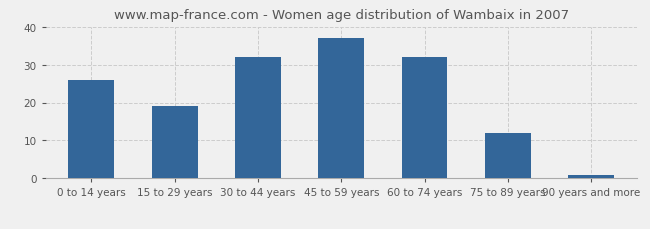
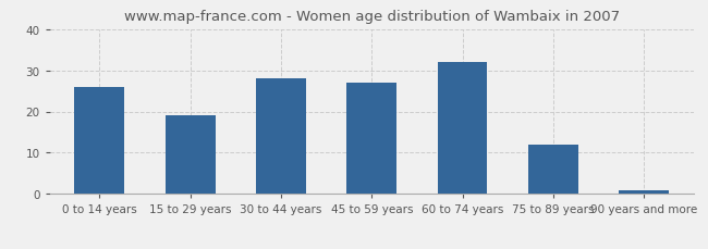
30 to 44 years: 32 -> 28
45 to 59 years: 37 -> 27
